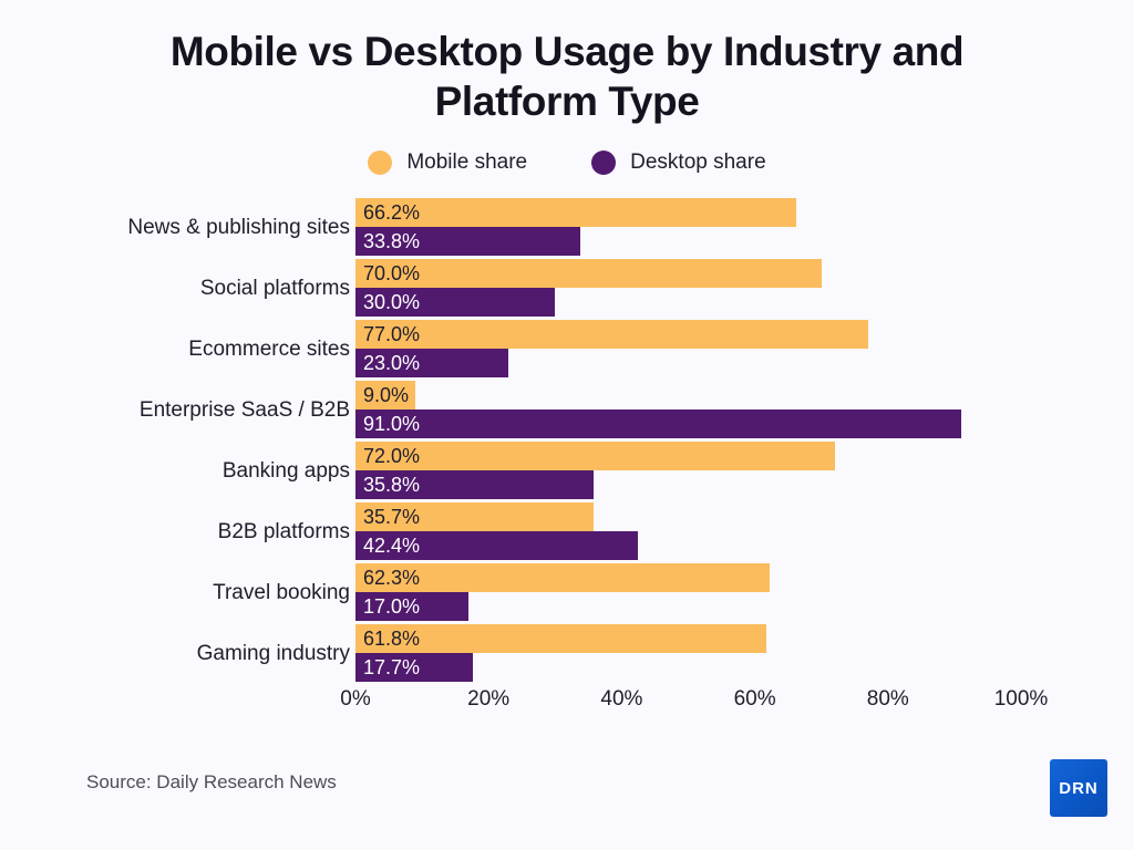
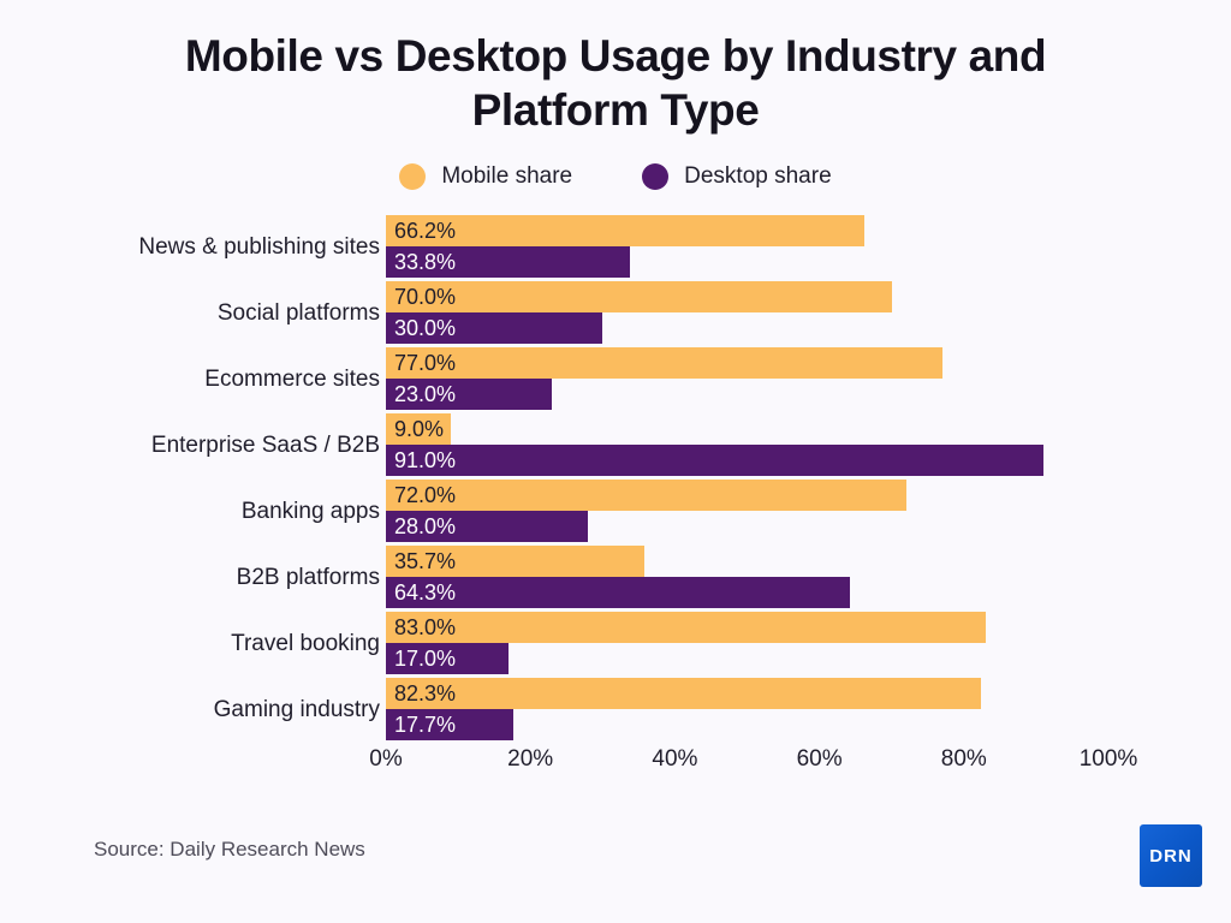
Desktop share/Banking apps: 35.8% -> 28.0%
Desktop share/B2B platforms: 42.4% -> 64.3%
Mobile share/Travel booking: 62.3% -> 83.0%
Mobile share/Gaming industry: 61.8% -> 82.3%
